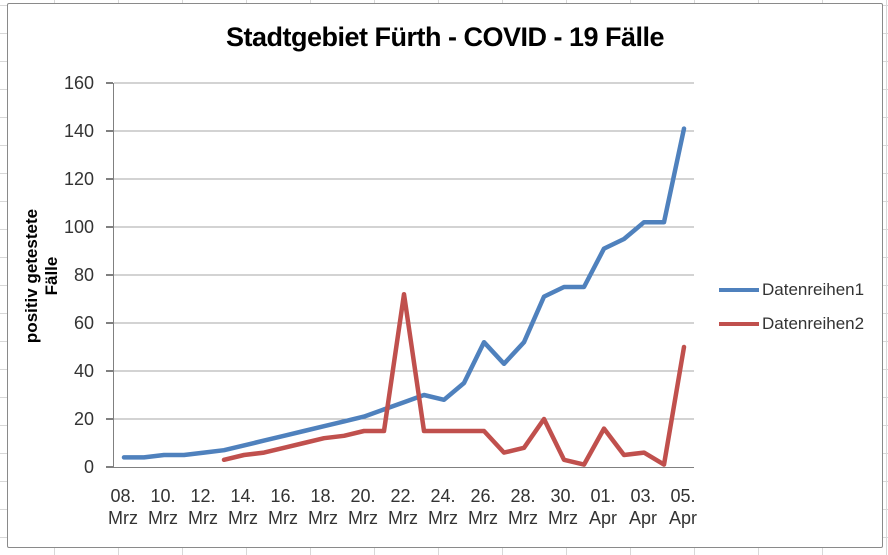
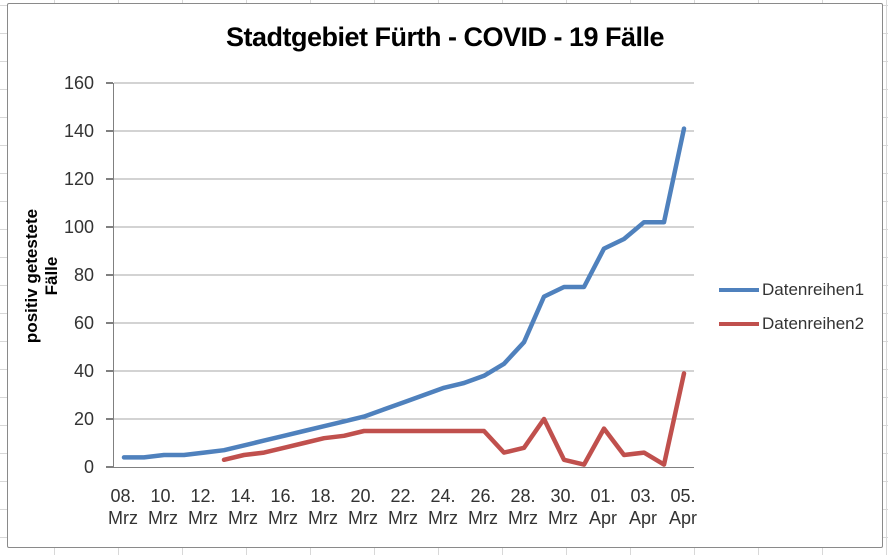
Datenreihen2/22. Mrz: 72 -> 15
Datenreihen1/24. Mrz: 28 -> 33
Datenreihen1/26. Mrz: 52 -> 38
Datenreihen2/05. Apr: 50 -> 39
